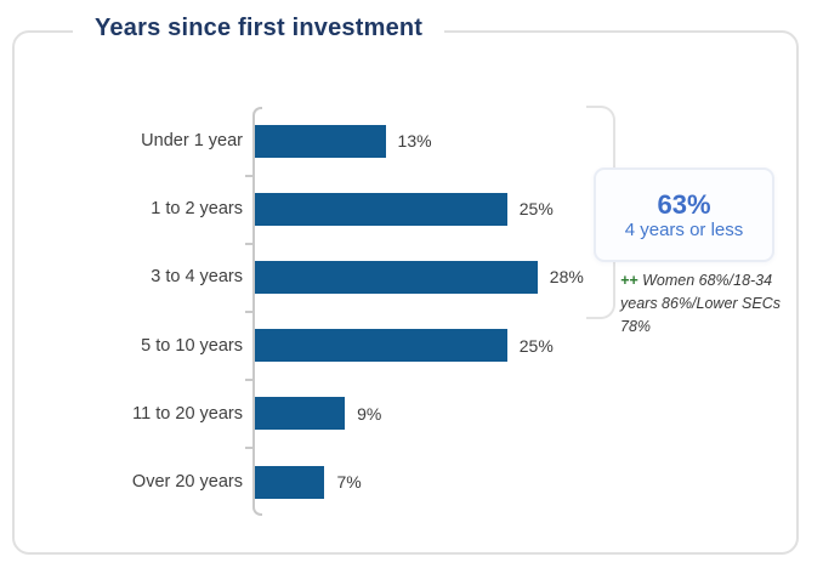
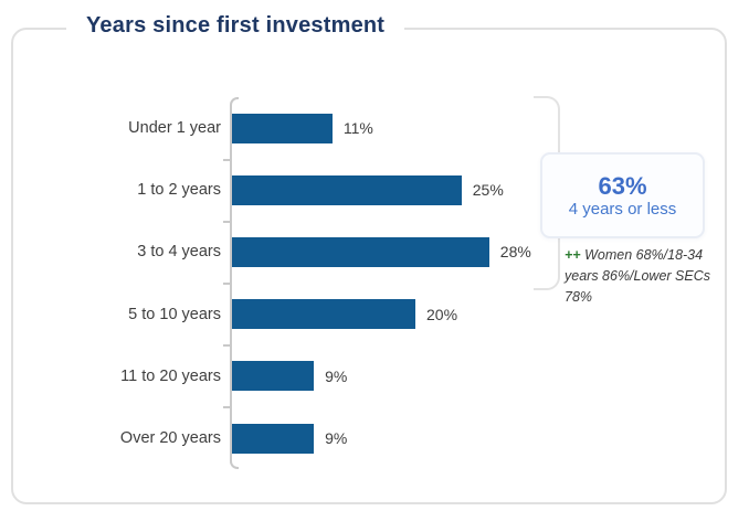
Under 1 year: 13% -> 11%
5 to 10 years: 25% -> 20%
Over 20 years: 7% -> 9%
